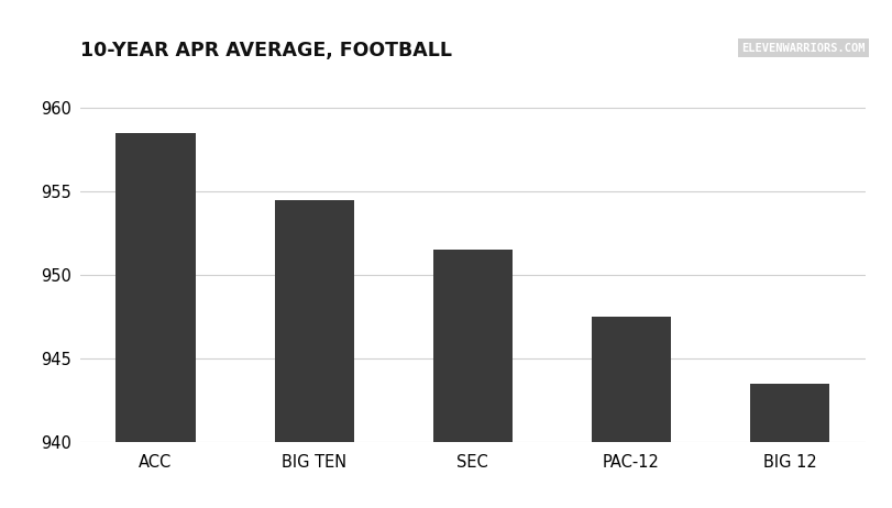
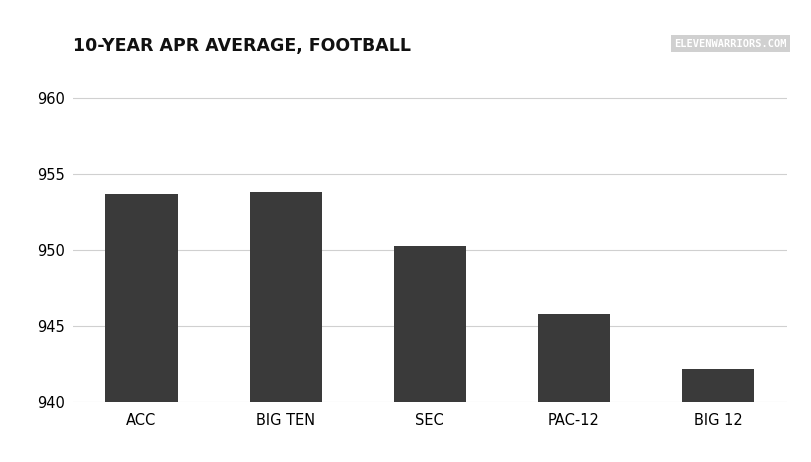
ACC: 958.5 -> 953.7
BIG TEN: 954.5 -> 953.8
SEC: 951.5 -> 950.3
PAC-12: 947.5 -> 945.8
BIG 12: 943.5 -> 942.2
